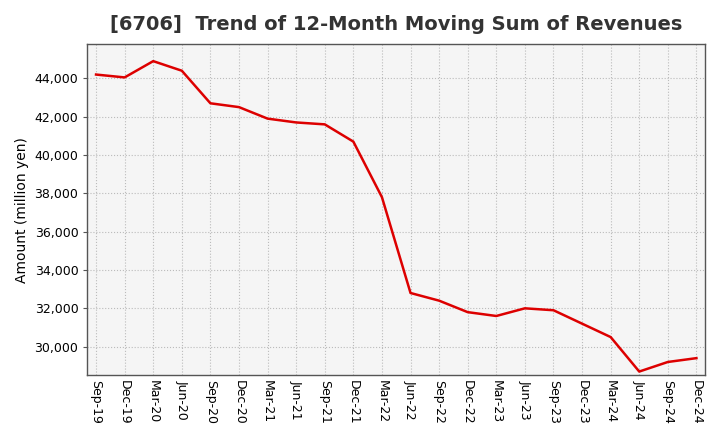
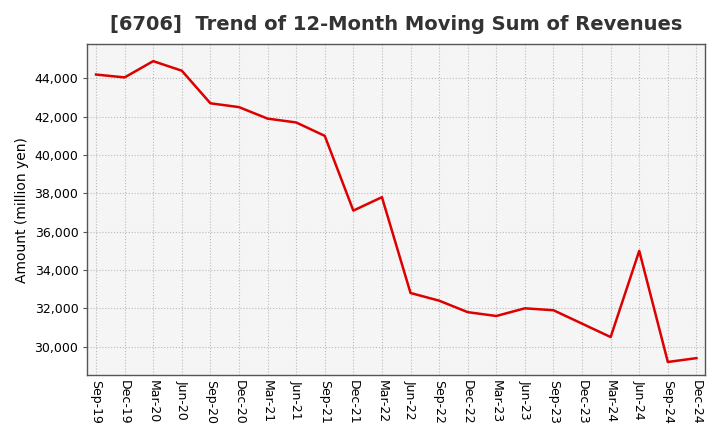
Sep-21: 41,600 -> 41,000
Dec-21: 40,700 -> 37,100
Jun-24: 28,700 -> 35,000
